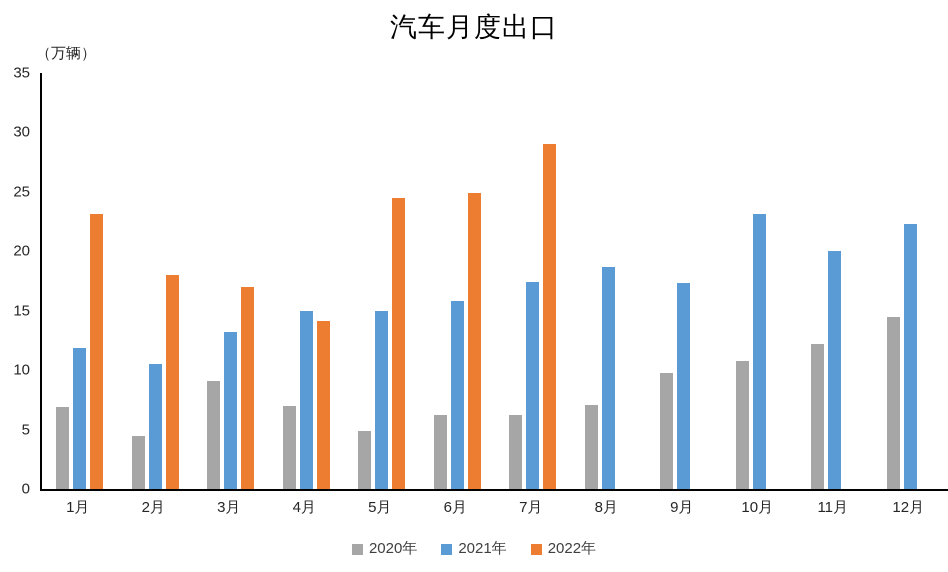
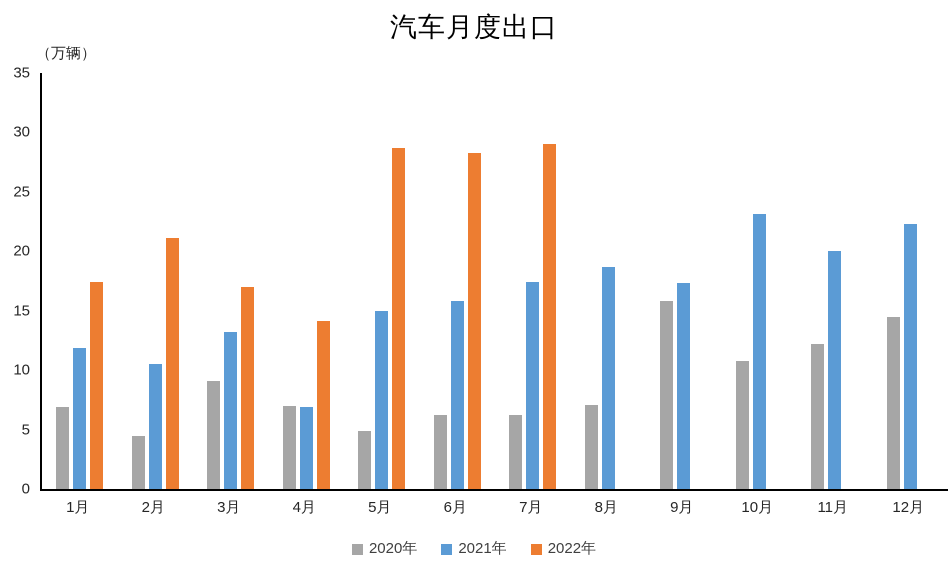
2022年/1月: 23.1 -> 17.4
2022年/2月: 18.0 -> 21.1
2021年/4月: 15.0 -> 6.9
2022年/5月: 24.5 -> 28.7
2022年/6月: 24.9 -> 28.3
2020年/9月: 9.8 -> 15.8
